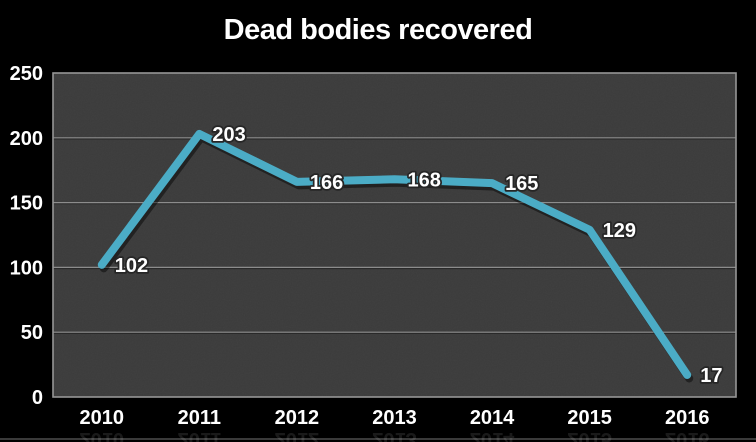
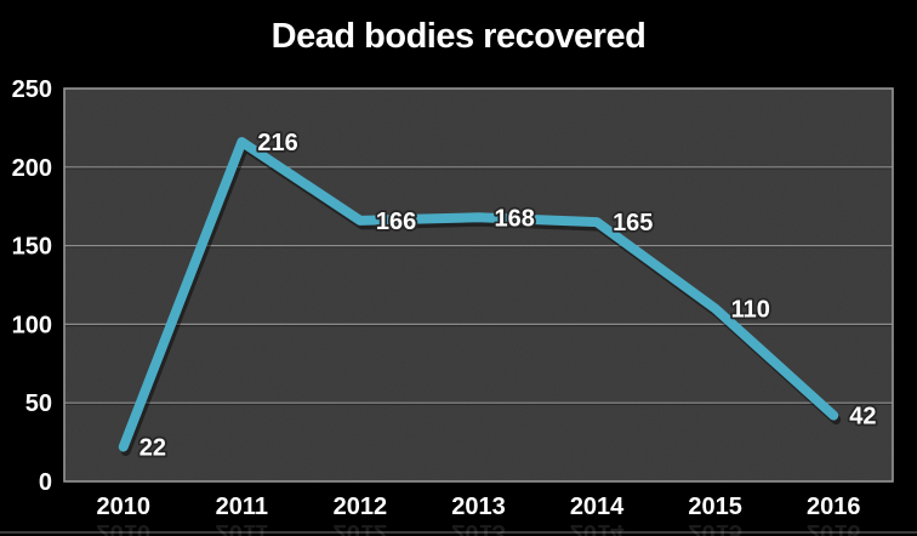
2010: 102 -> 22
2011: 203 -> 216
2015: 129 -> 110
2016: 17 -> 42
